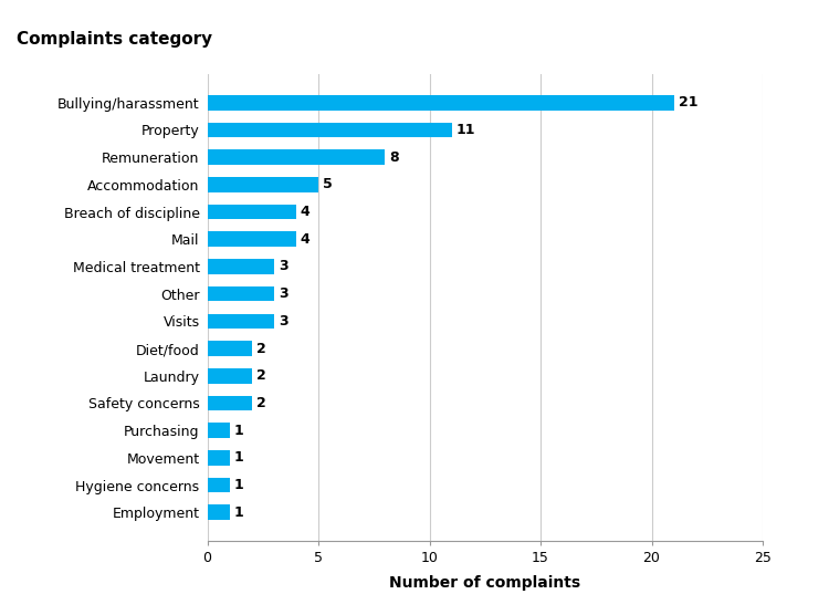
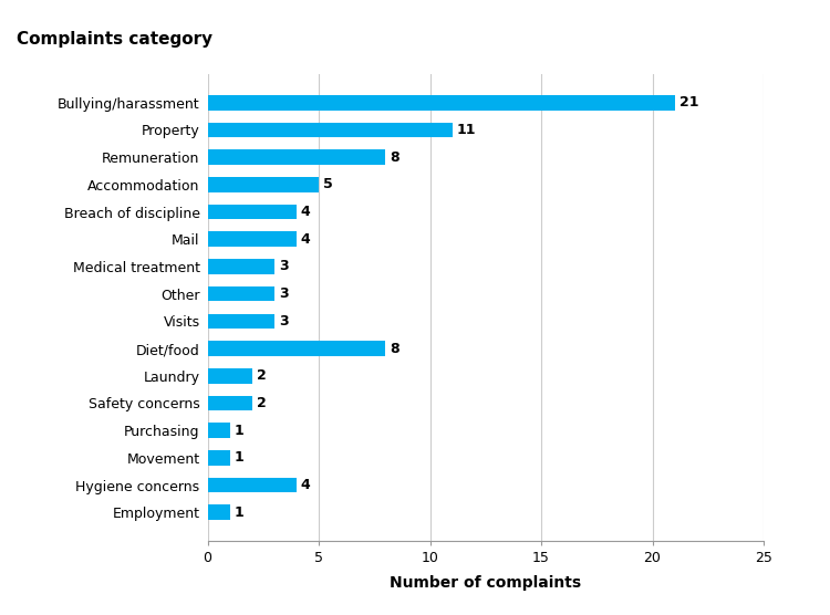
Diet/food: 2 -> 8
Hygiene concerns: 1 -> 4
